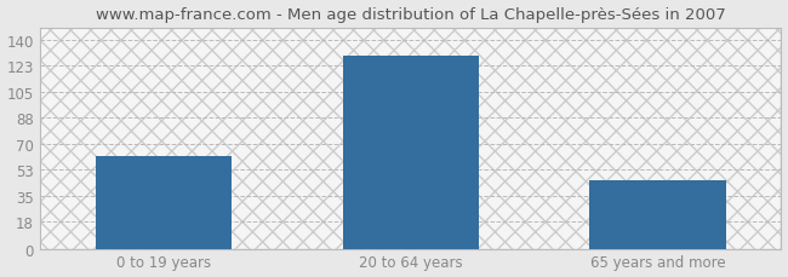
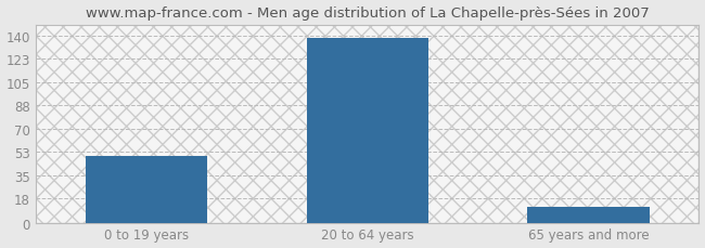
0 to 19 years: 62 -> 50
20 to 64 years: 129 -> 138
65 years and more: 46 -> 12
